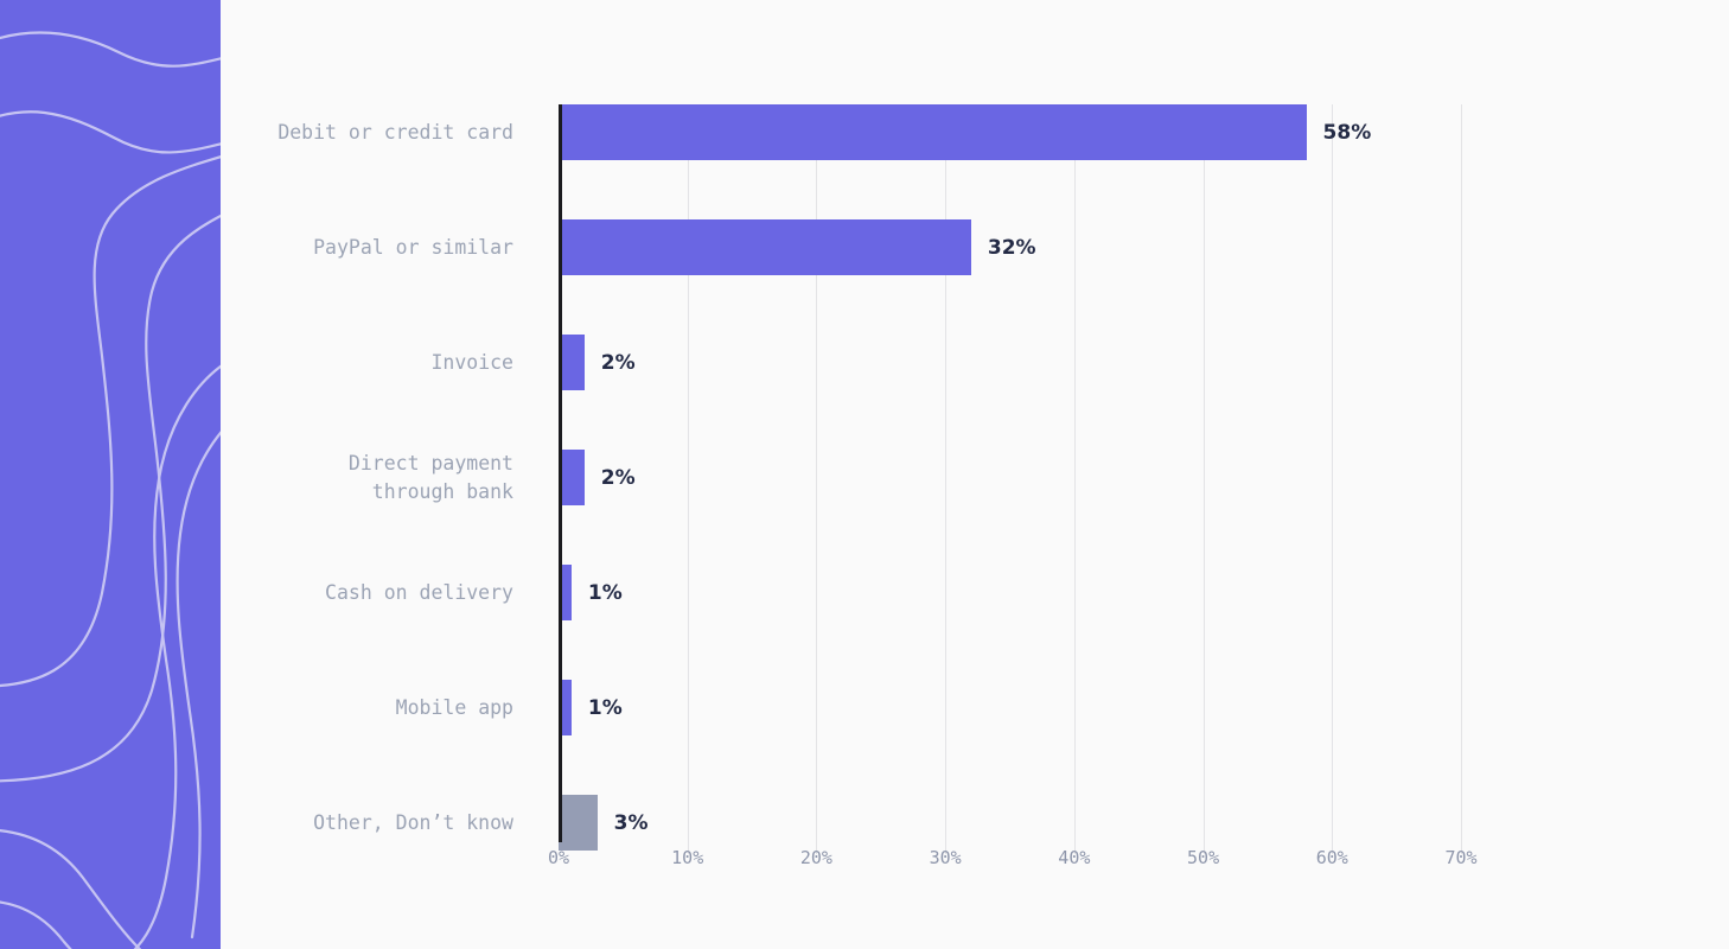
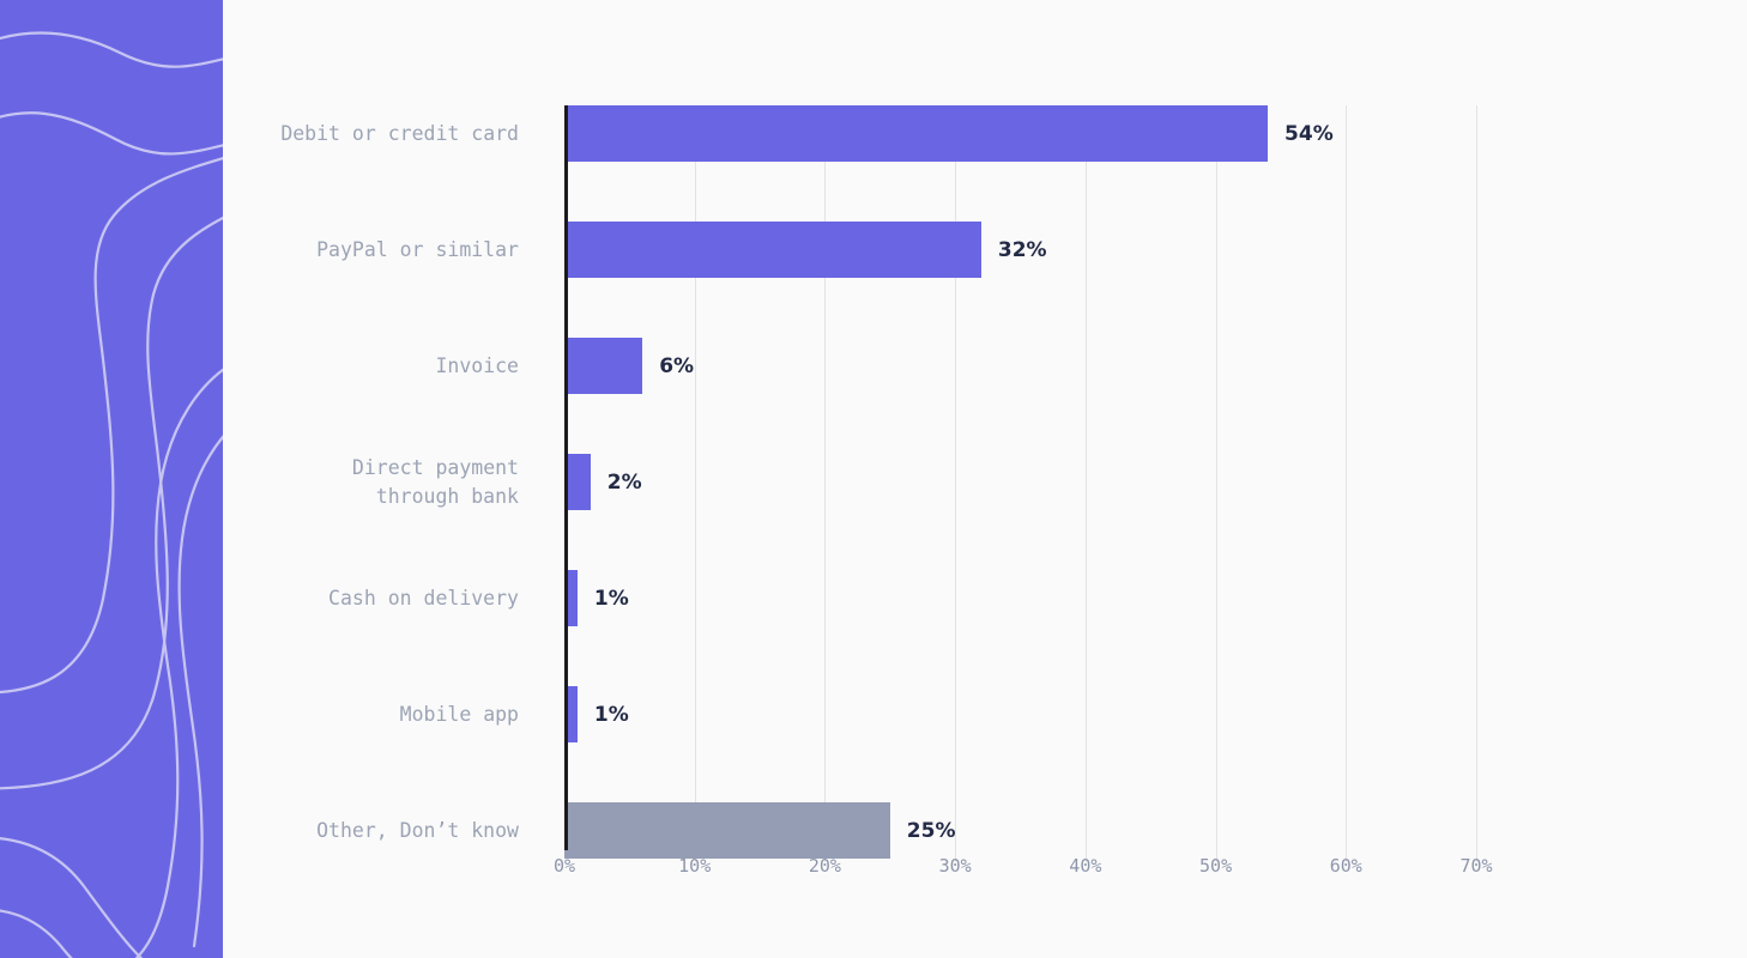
Debit or credit card: 58% -> 54%
Invoice: 2% -> 6%
Other, Don’t know: 3% -> 25%
